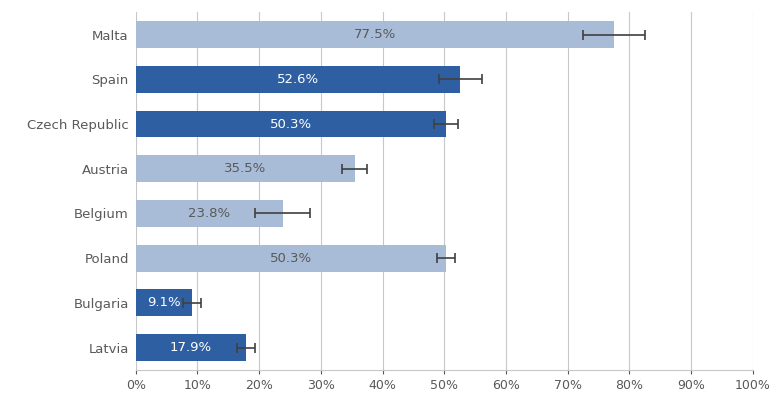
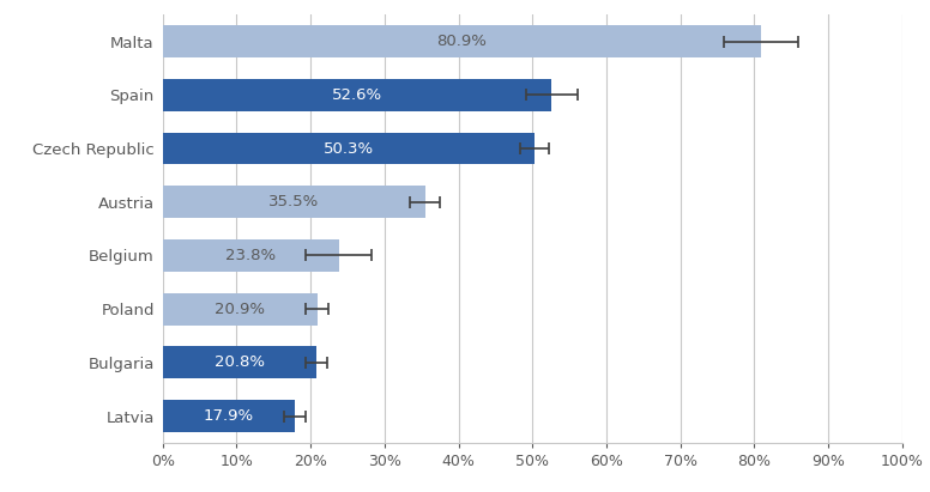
Malta: 77.5% -> 80.9%
Poland: 50.3% -> 20.9%
Bulgaria: 9.1% -> 20.8%
